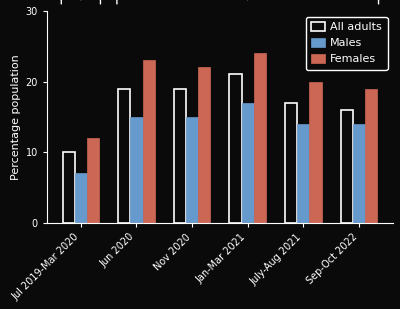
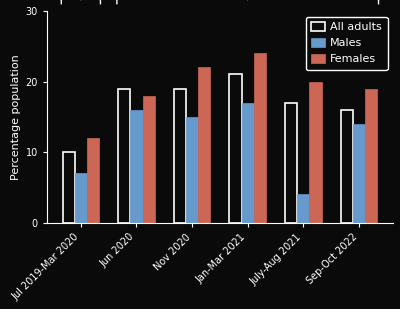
Males/Jun 2020: 15 -> 16
Females/Jun 2020: 23 -> 18
Males/July-Aug 2021: 14 -> 4
